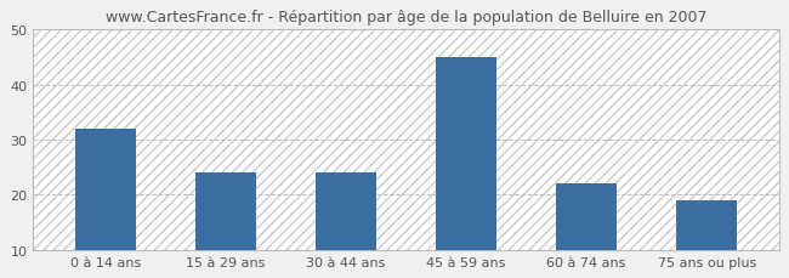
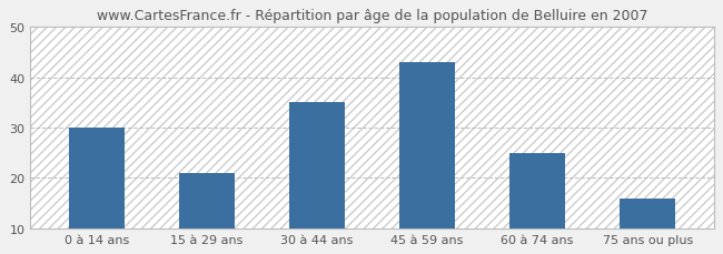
0 à 14 ans: 32 -> 30
15 à 29 ans: 24 -> 21
30 à 44 ans: 24 -> 35
45 à 59 ans: 45 -> 43
60 à 74 ans: 22 -> 25
75 ans ou plus: 19 -> 16
